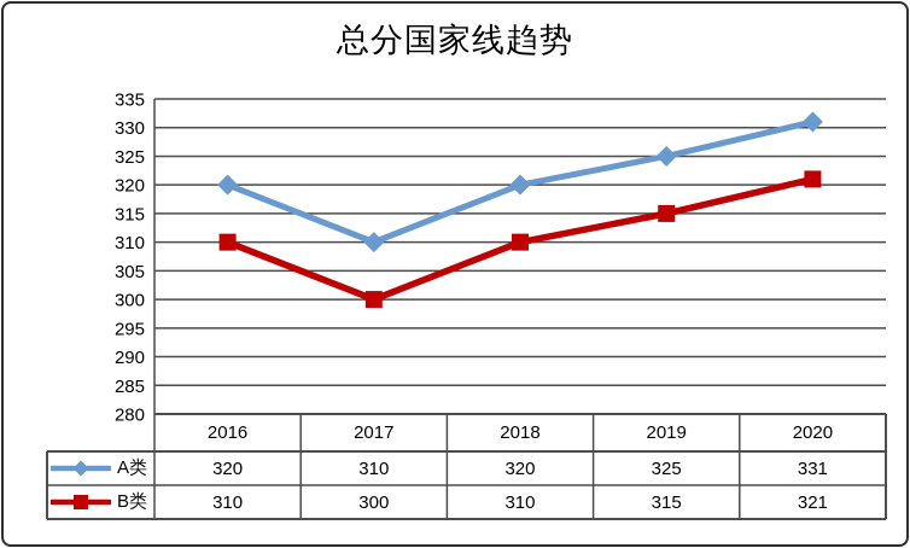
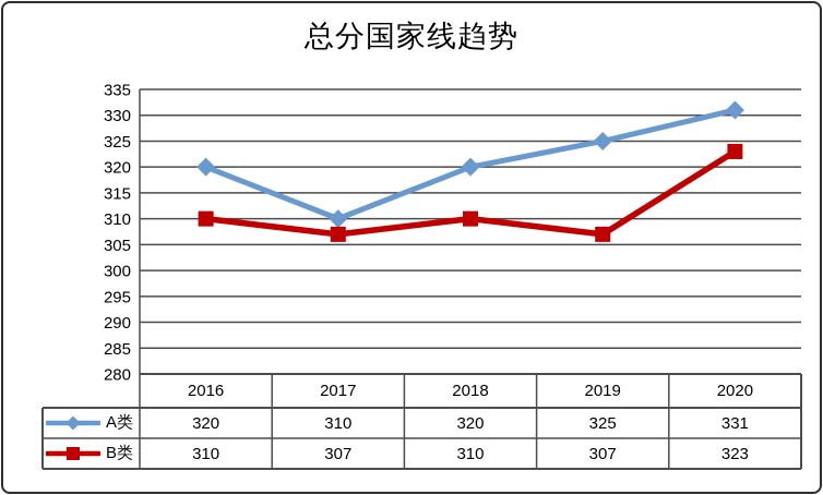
B类/2017: 300 -> 307
B类/2019: 315 -> 307
B类/2020: 321 -> 323
